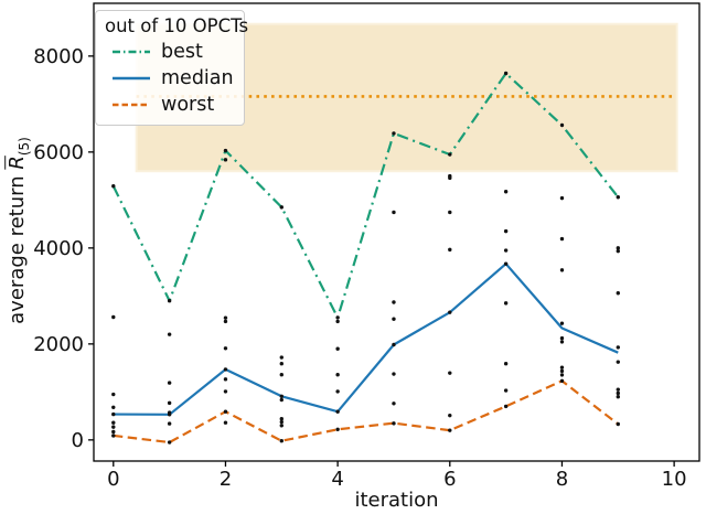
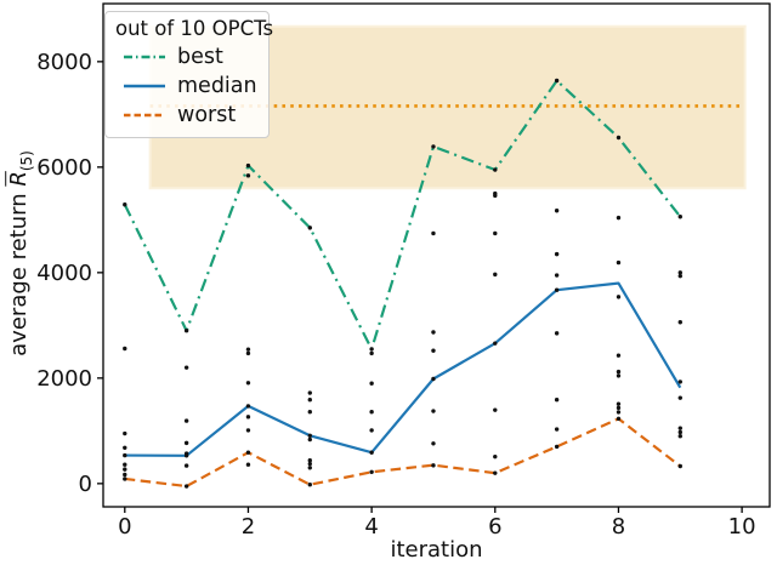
median/8: 2300 -> 3800
